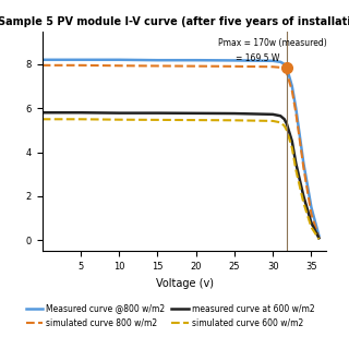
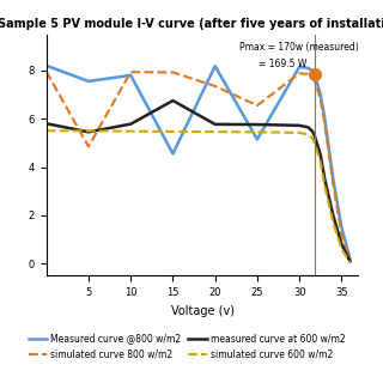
Measured curve @800 w/m2/5: 8.20 -> 7.55
simulated curve 800 w/m2/5: 7.95 -> 4.85
measured curve at 600 w/m2/5: 5.80 -> 5.45
Measured curve @800 w/m2/10: 8.20 -> 7.80
Measured curve @800 w/m2/15: 8.18 -> 4.55
measured curve at 600 w/m2/15: 5.78 -> 6.75
simulated curve 800 w/m2/20: 7.91 -> 7.35
Measured curve @800 w/m2/25: 8.17 -> 5.15
simulated curve 800 w/m2/25: 7.90 -> 6.55
